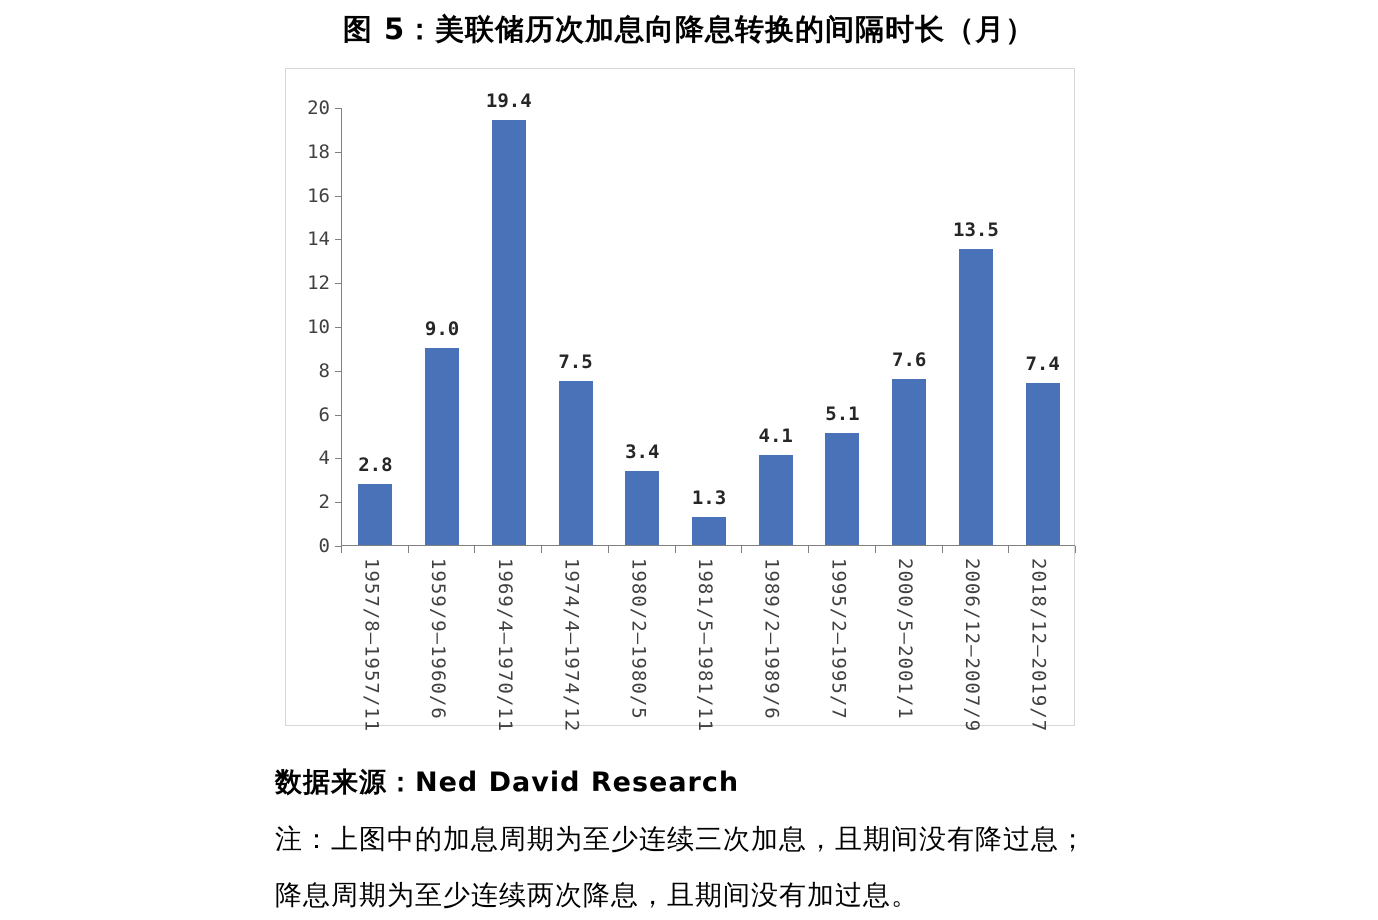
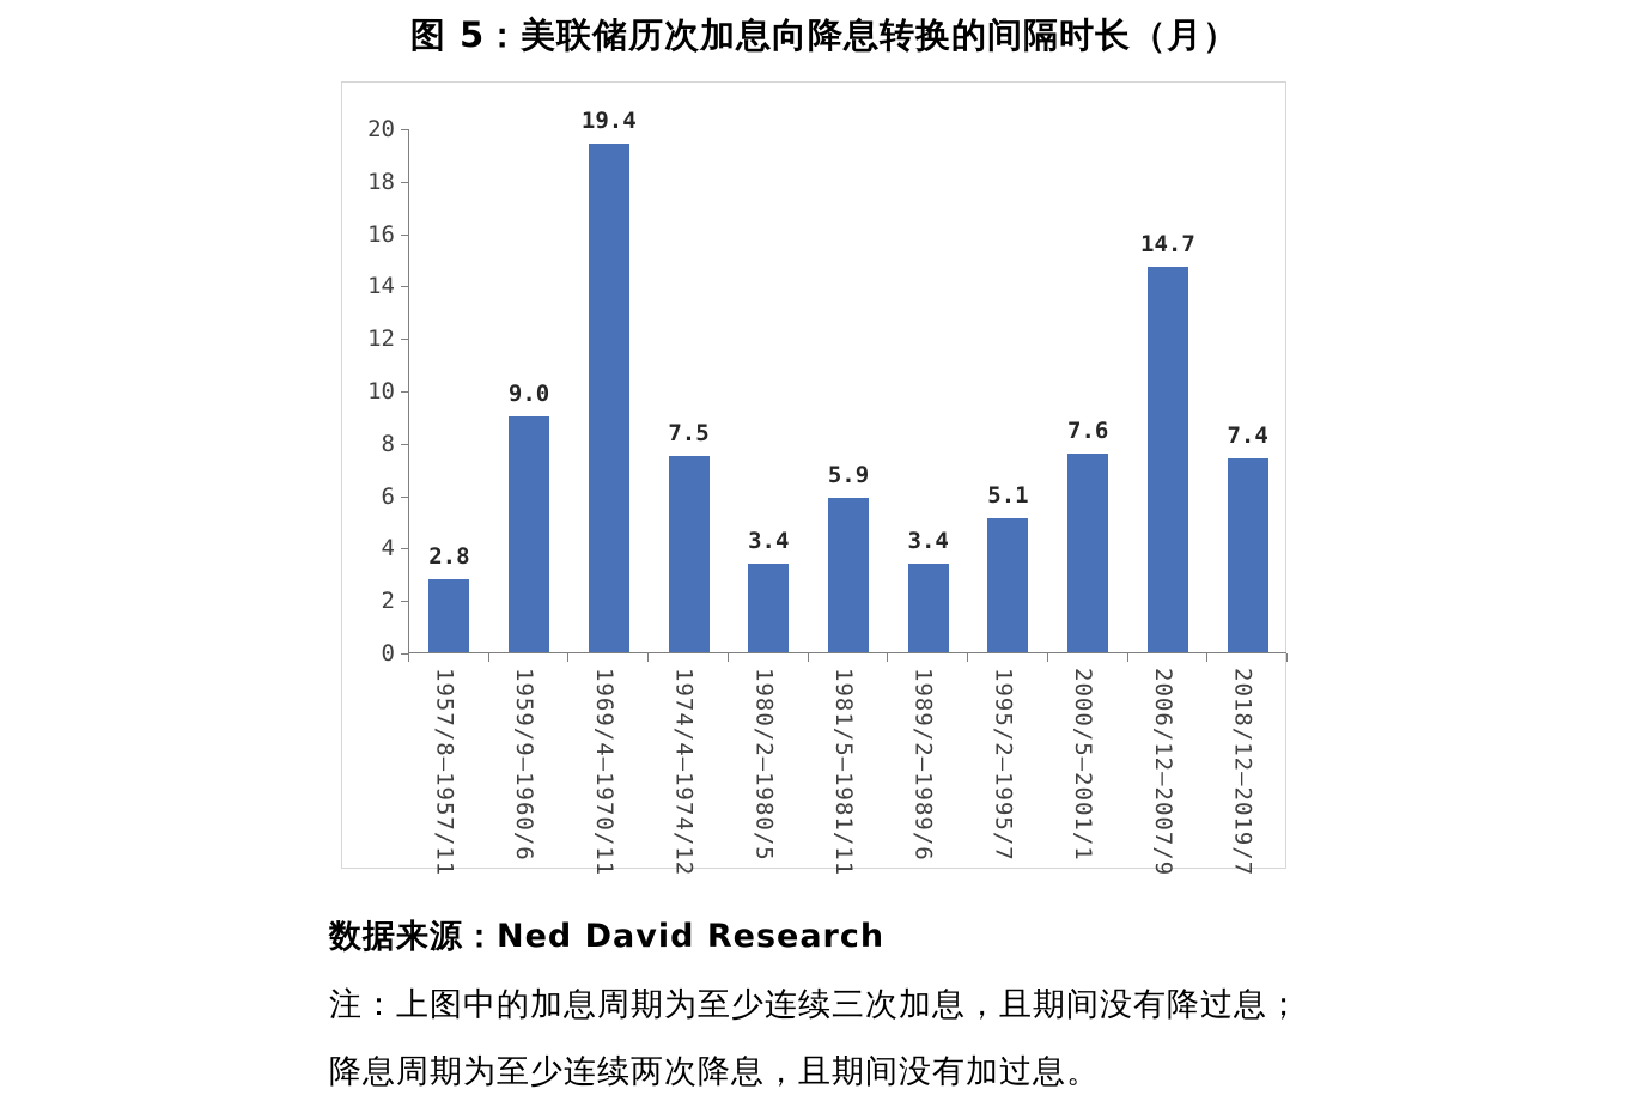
1981/5—1981/11: 1.3 -> 5.9
1989/2—1989/6: 4.1 -> 3.4
2006/12—2007/9: 13.5 -> 14.7
